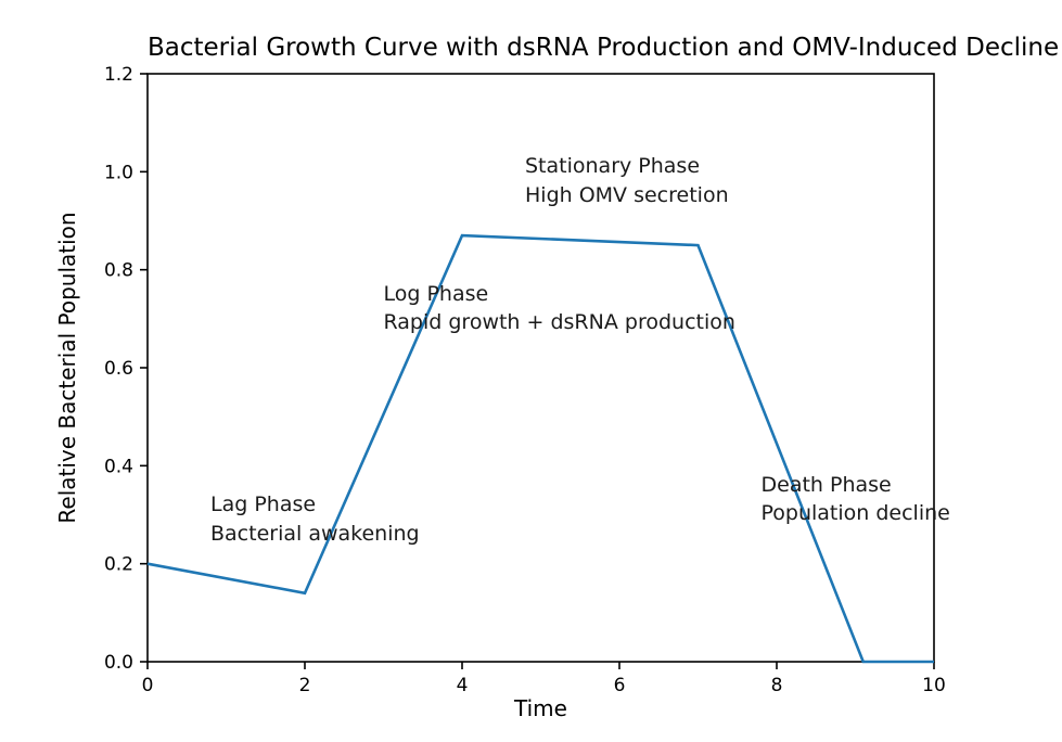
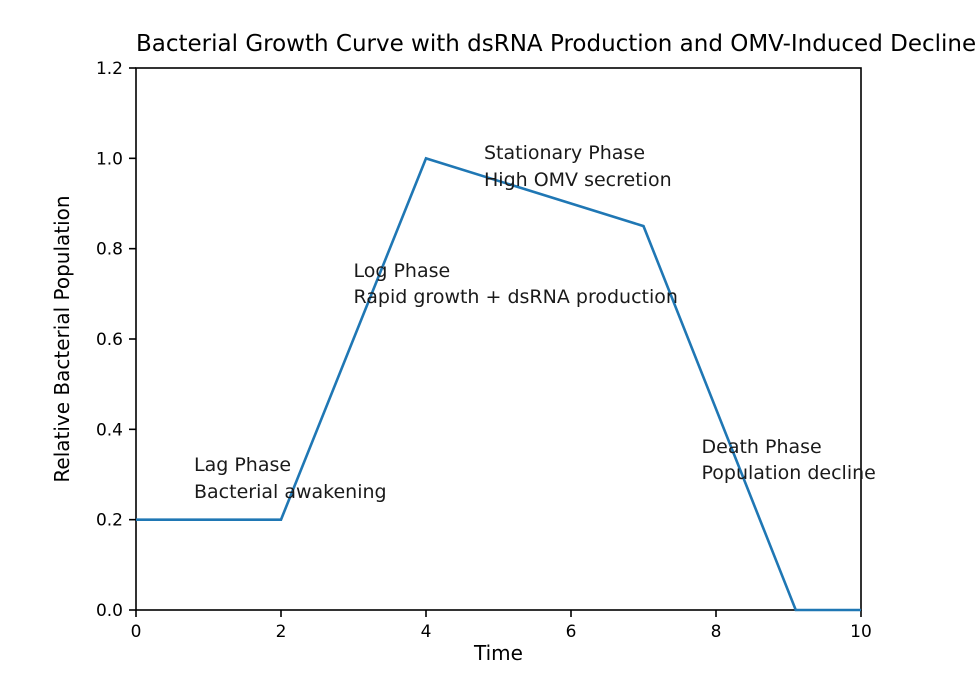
2: 0.14 -> 0.20
4: 0.87 -> 1.00
